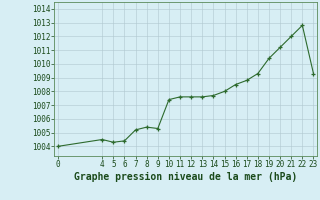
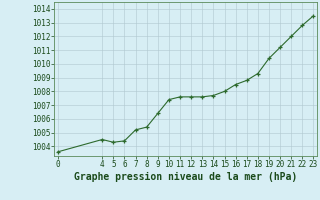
0: 1004.0 -> 1003.6
9: 1005.3 -> 1006.4
23: 1009.3 -> 1013.5
